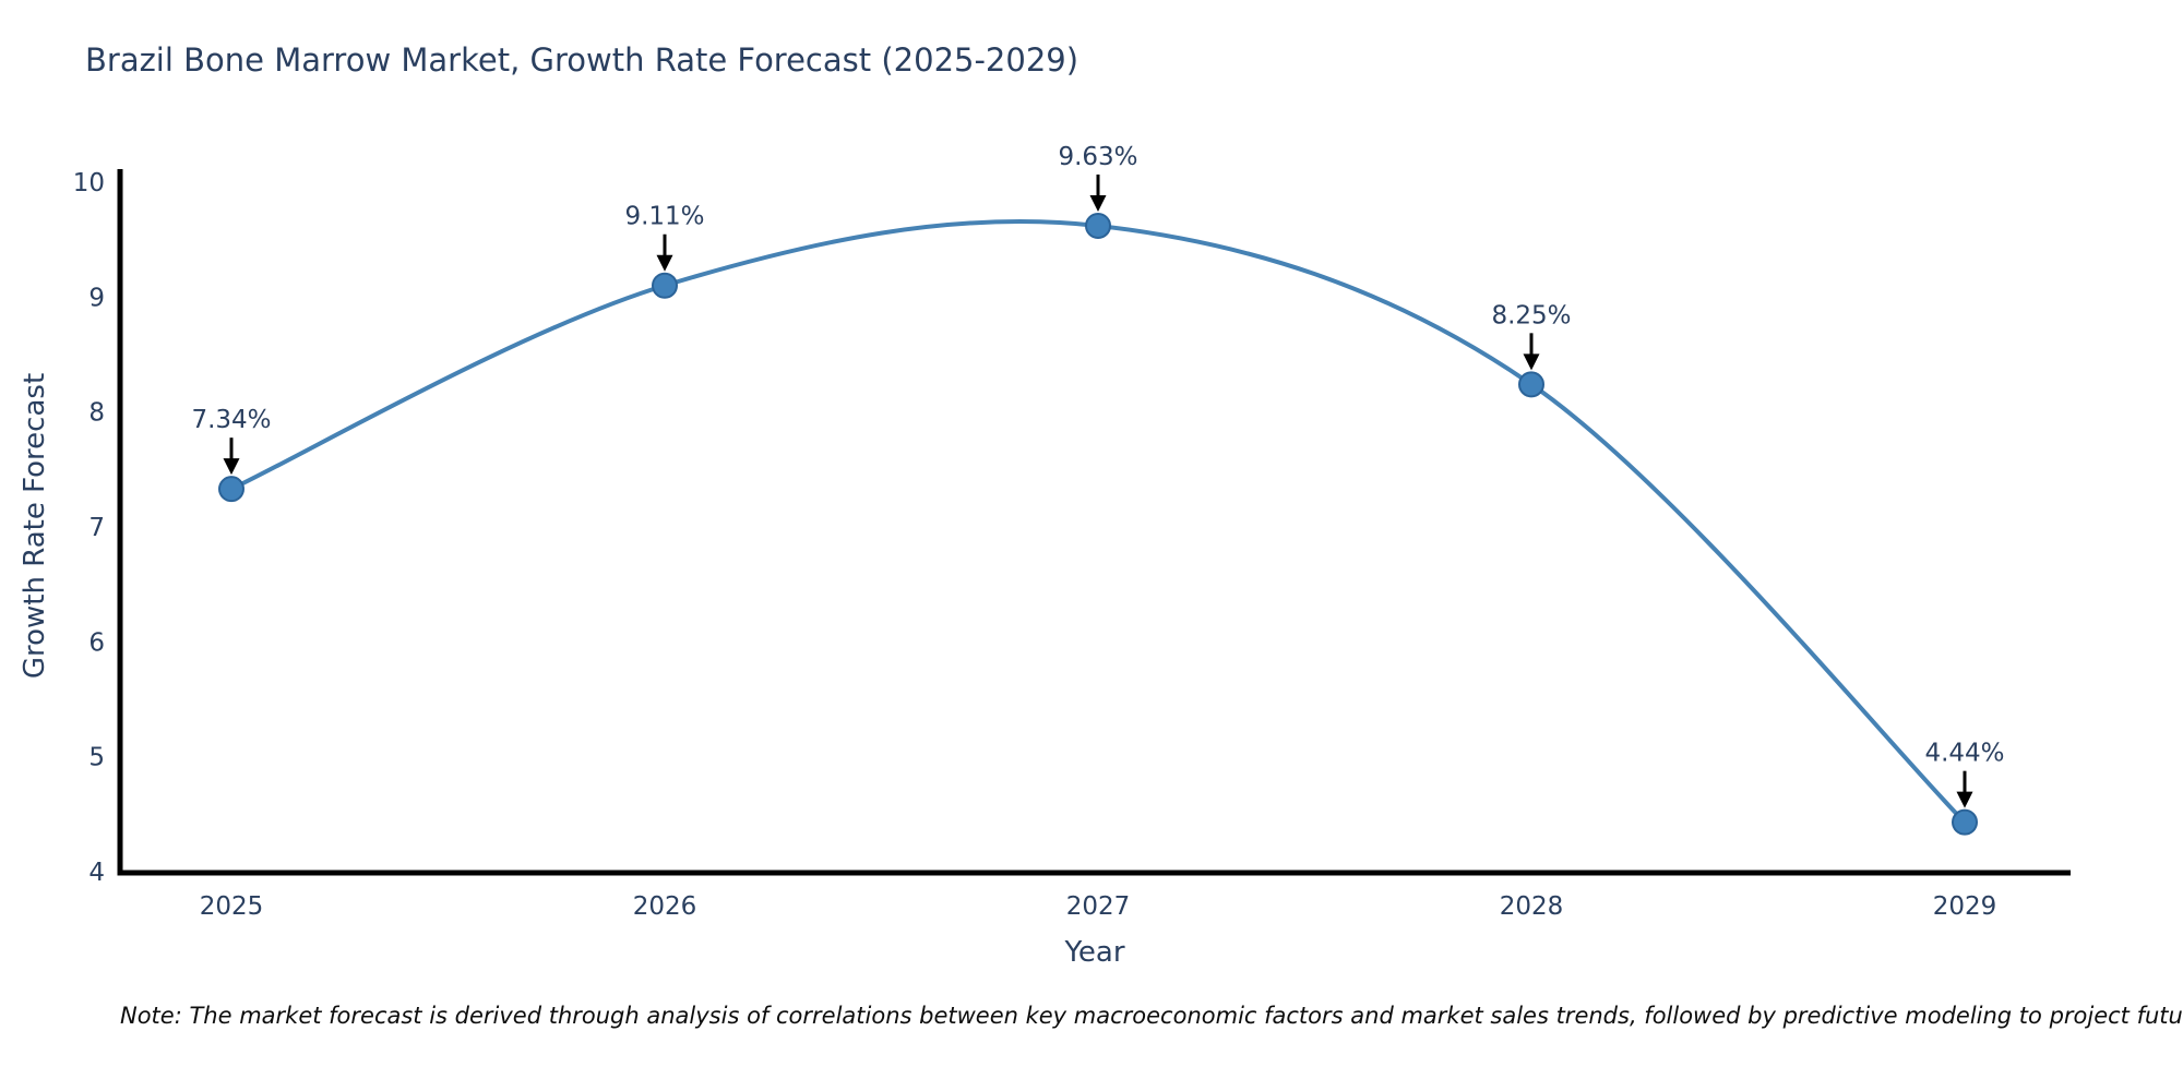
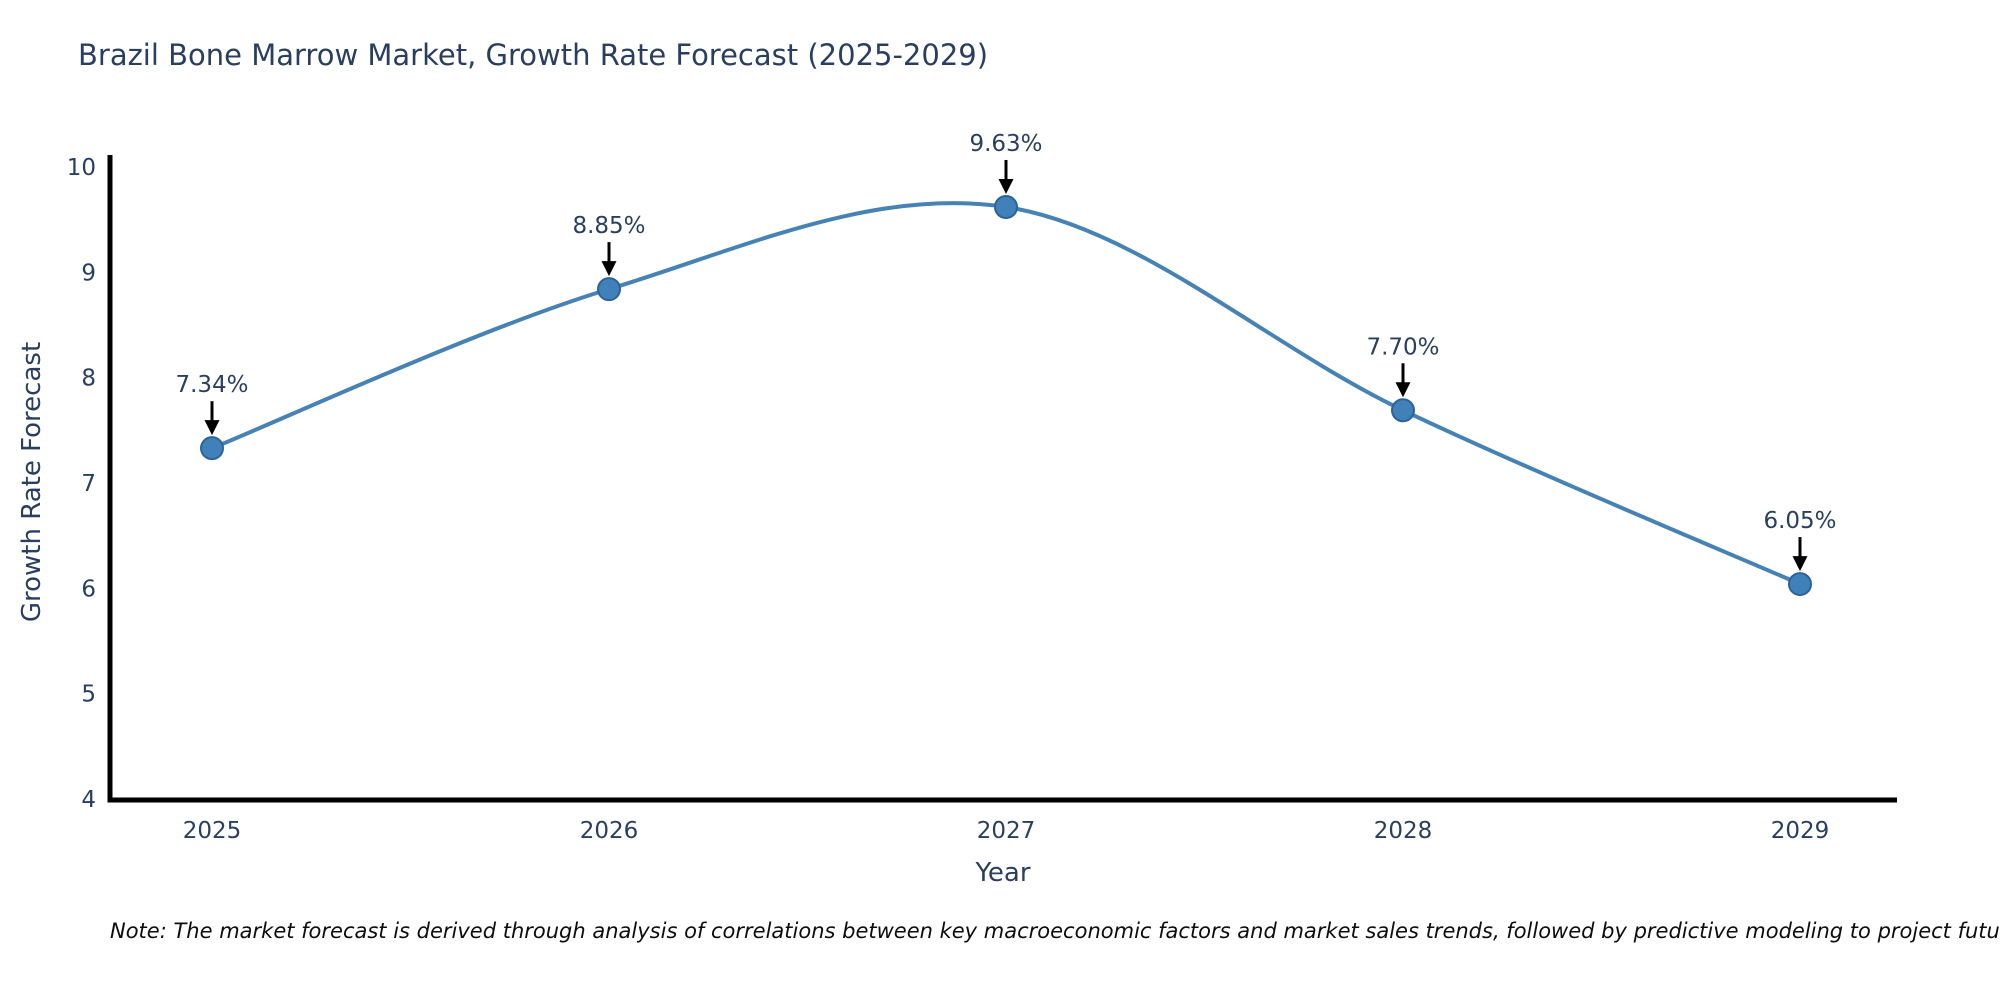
2026: 9.11% -> 8.85%
2028: 8.25% -> 7.70%
2029: 4.44% -> 6.05%
